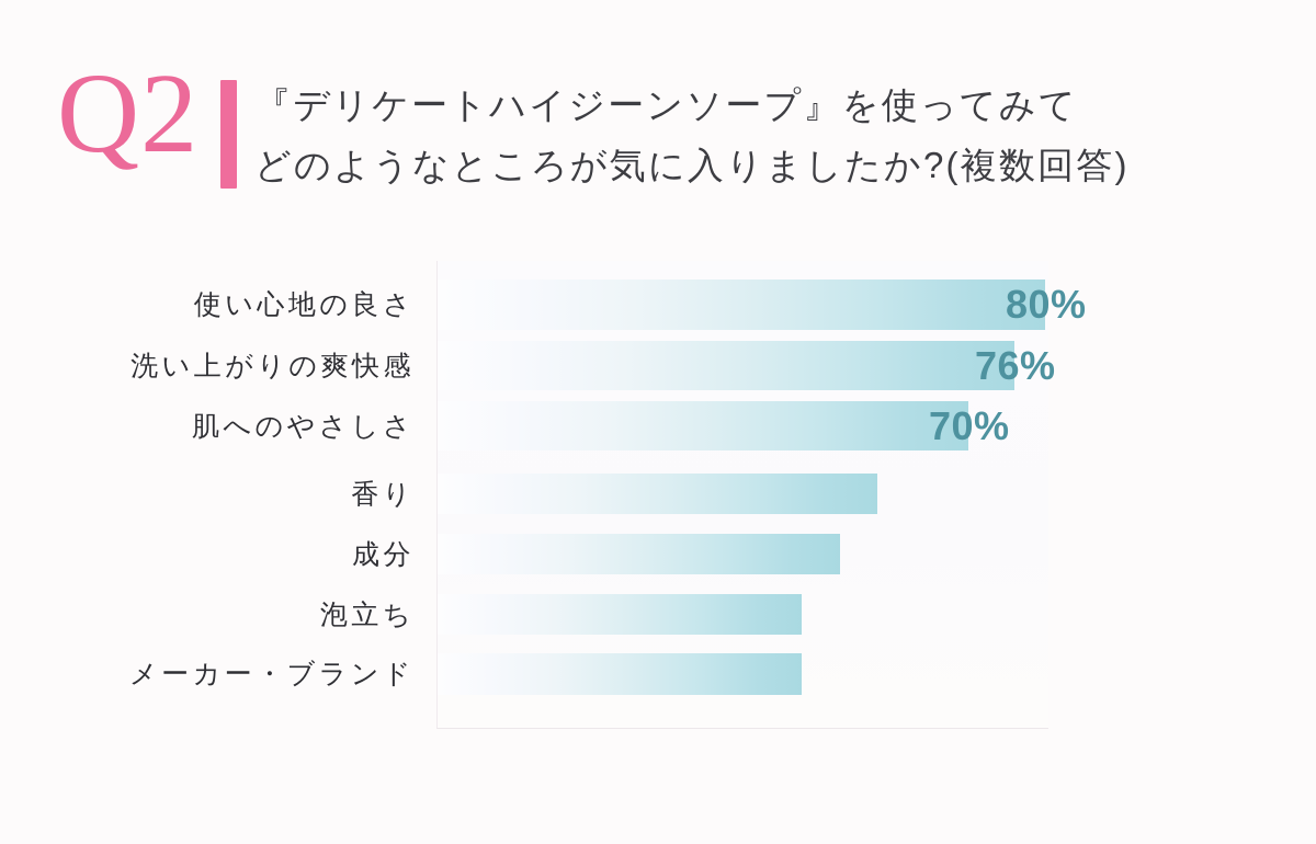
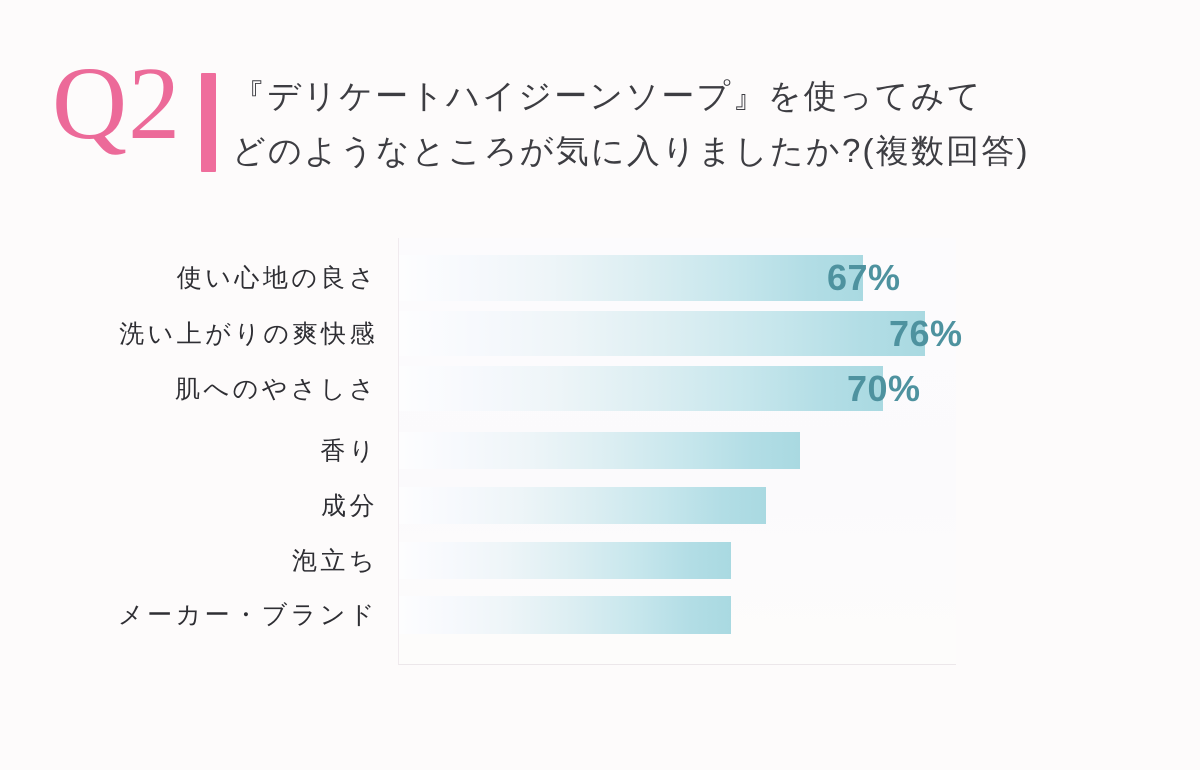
使い心地の良さ: 80% -> 67%
